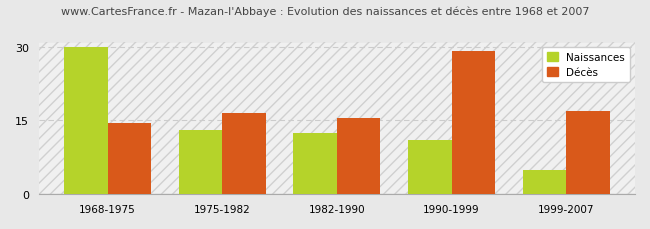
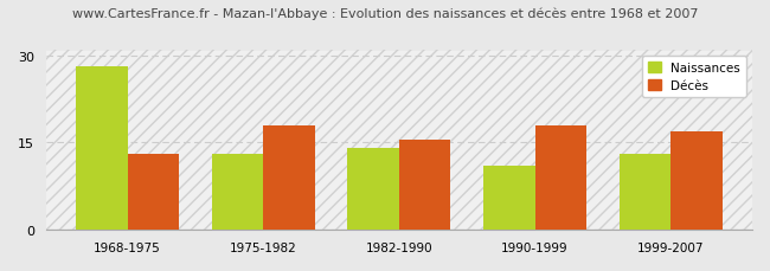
Naissances/1968-1975: 30.0 -> 28.0
Décès/1968-1975: 14.5 -> 13.0
Décès/1975-1982: 16.5 -> 18.0
Naissances/1982-1990: 12.5 -> 14.0
Décès/1990-1999: 29.0 -> 18.0
Naissances/1999-2007: 5.0 -> 13.0
